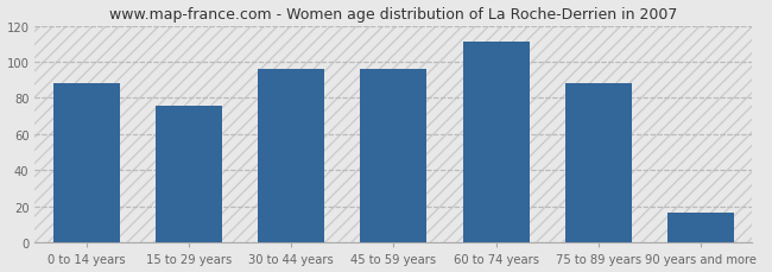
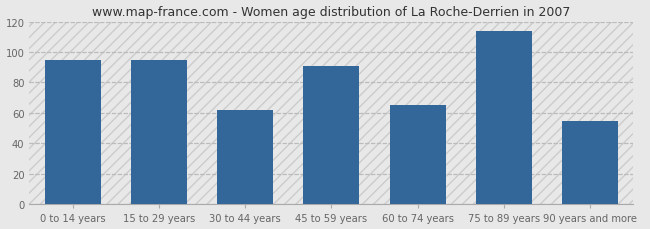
0 to 14 years: 88 -> 95
15 to 29 years: 76 -> 95
30 to 44 years: 96 -> 62
45 to 59 years: 96 -> 91
60 to 74 years: 111 -> 65
75 to 89 years: 88 -> 114
90 years and more: 17 -> 55
